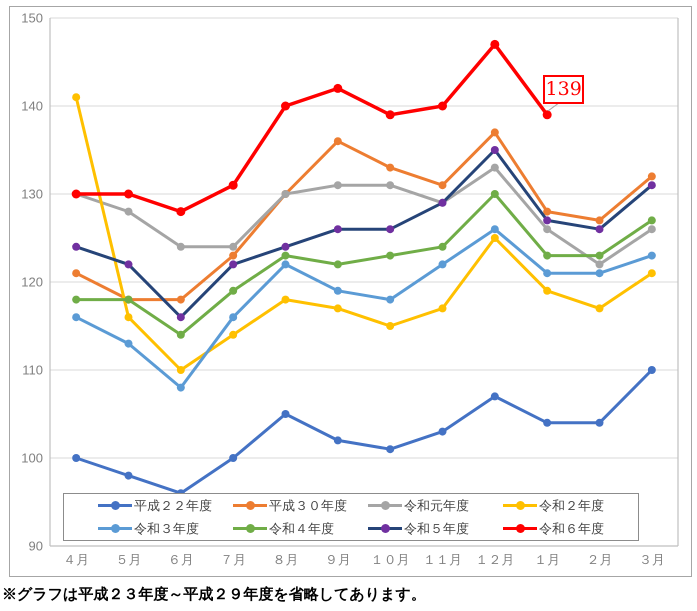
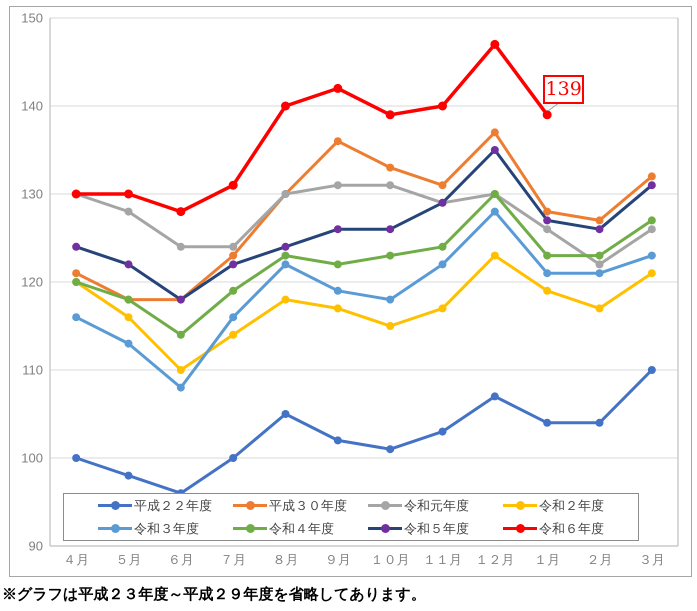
令和２年度/４月: 141 -> 120
令和４年度/４月: 118 -> 120
令和５年度/６月: 116 -> 118
令和元年度/１２月: 133 -> 130
令和２年度/１２月: 125 -> 123
令和３年度/１２月: 126 -> 128
